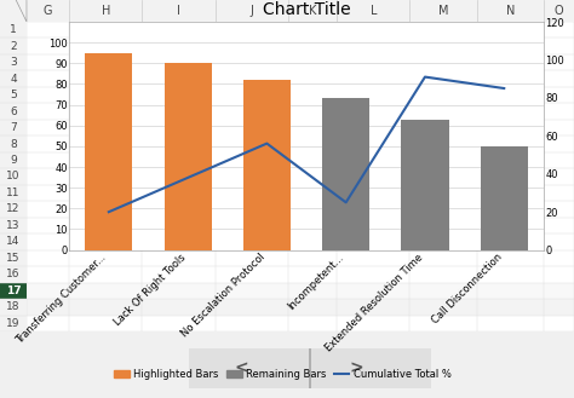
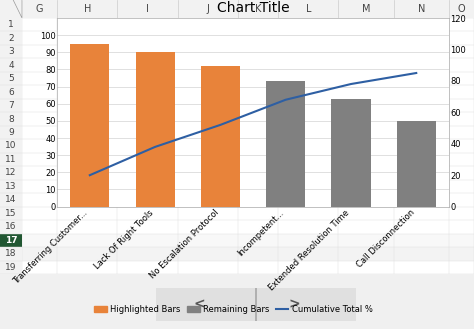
Chart Title/Cumulative Total %/No Escalation Protocol: 56 -> 52
Chart Title/Cumulative Total %/Incompetent...: 25 -> 68
Chart Title/Cumulative Total %/Extended Resolution Time: 91 -> 78
